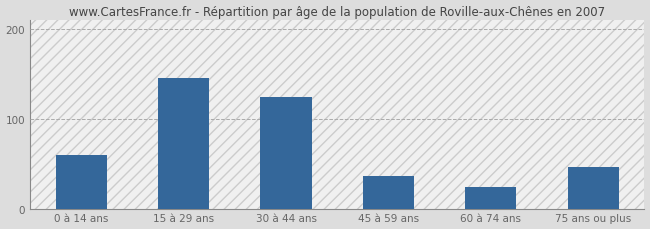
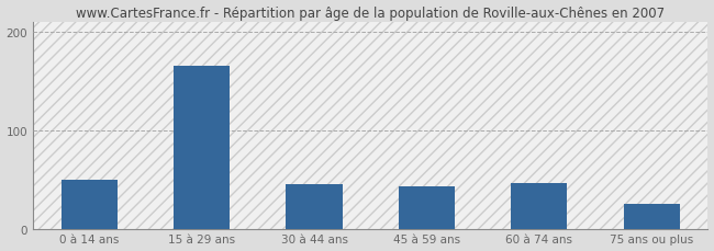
0 à 14 ans: 60 -> 50
15 à 29 ans: 146 -> 165
30 à 44 ans: 124 -> 45
45 à 59 ans: 36 -> 43
60 à 74 ans: 24 -> 46
75 ans ou plus: 46 -> 25
